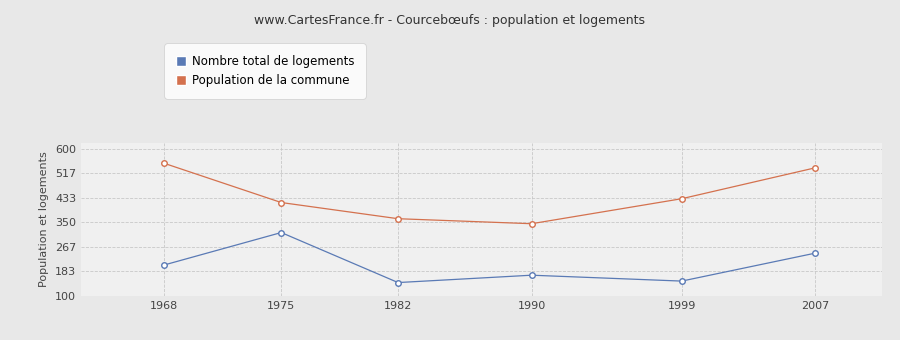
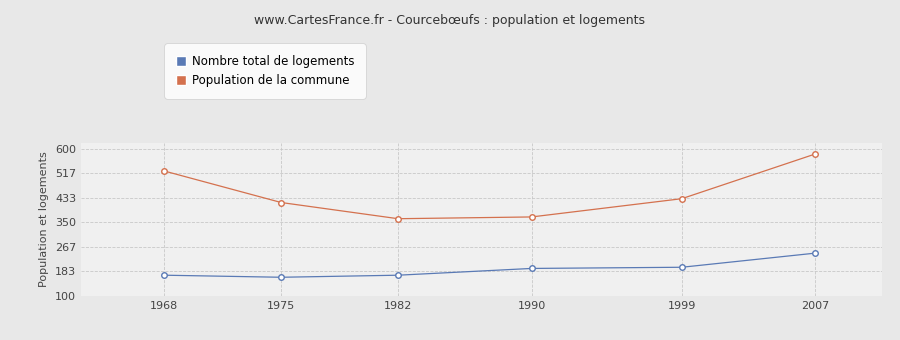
Nombre total de logements/1968: 205 -> 170
Population de la commune/1968: 550 -> 524
Nombre total de logements/1975: 315 -> 163
Nombre total de logements/1982: 145 -> 170
Nombre total de logements/1990: 170 -> 193
Population de la commune/1990: 345 -> 368
Nombre total de logements/1999: 150 -> 197
Population de la commune/2007: 535 -> 582
